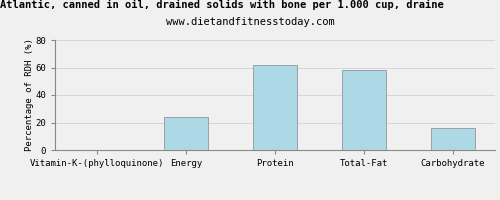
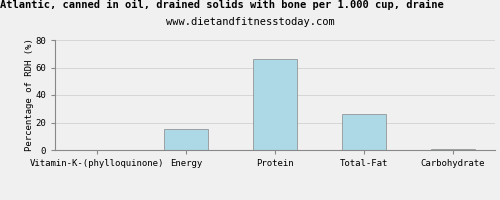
Energy: 24 -> 15
Protein: 62 -> 66
Total-Fat: 58 -> 26
Carbohydrate: 16 -> 0
